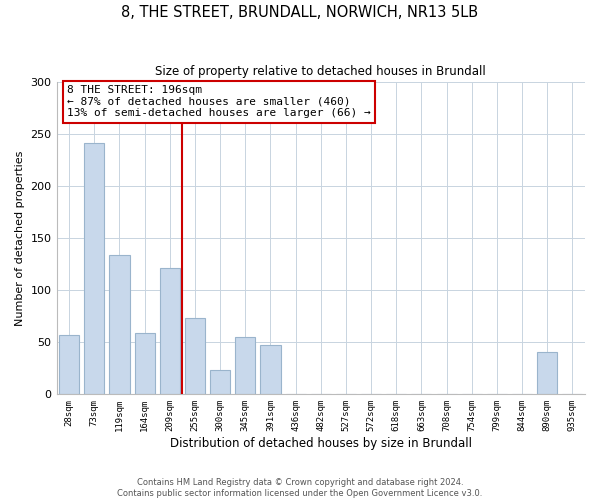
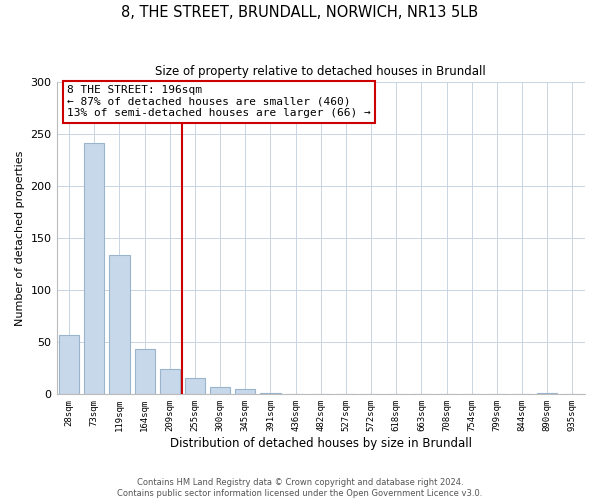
164sqm: 59 -> 44
209sqm: 121 -> 24
255sqm: 73 -> 16
300sqm: 23 -> 7
345sqm: 55 -> 5
391sqm: 47 -> 1
890sqm: 41 -> 1
